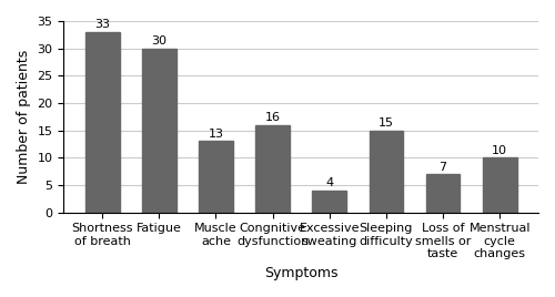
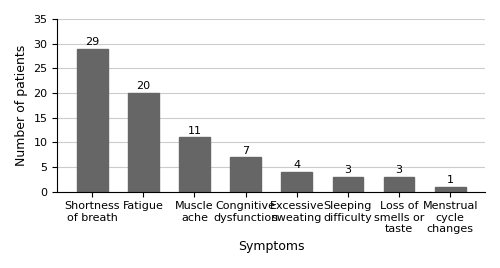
Shortness of breath: 33 -> 29
Fatigue: 30 -> 20
Muscle ache: 13 -> 11
Congnitive dysfunction: 16 -> 7
Sleeping difficulty: 15 -> 3
Loss of smells or taste: 7 -> 3
Menstrual cycle changes: 10 -> 1
